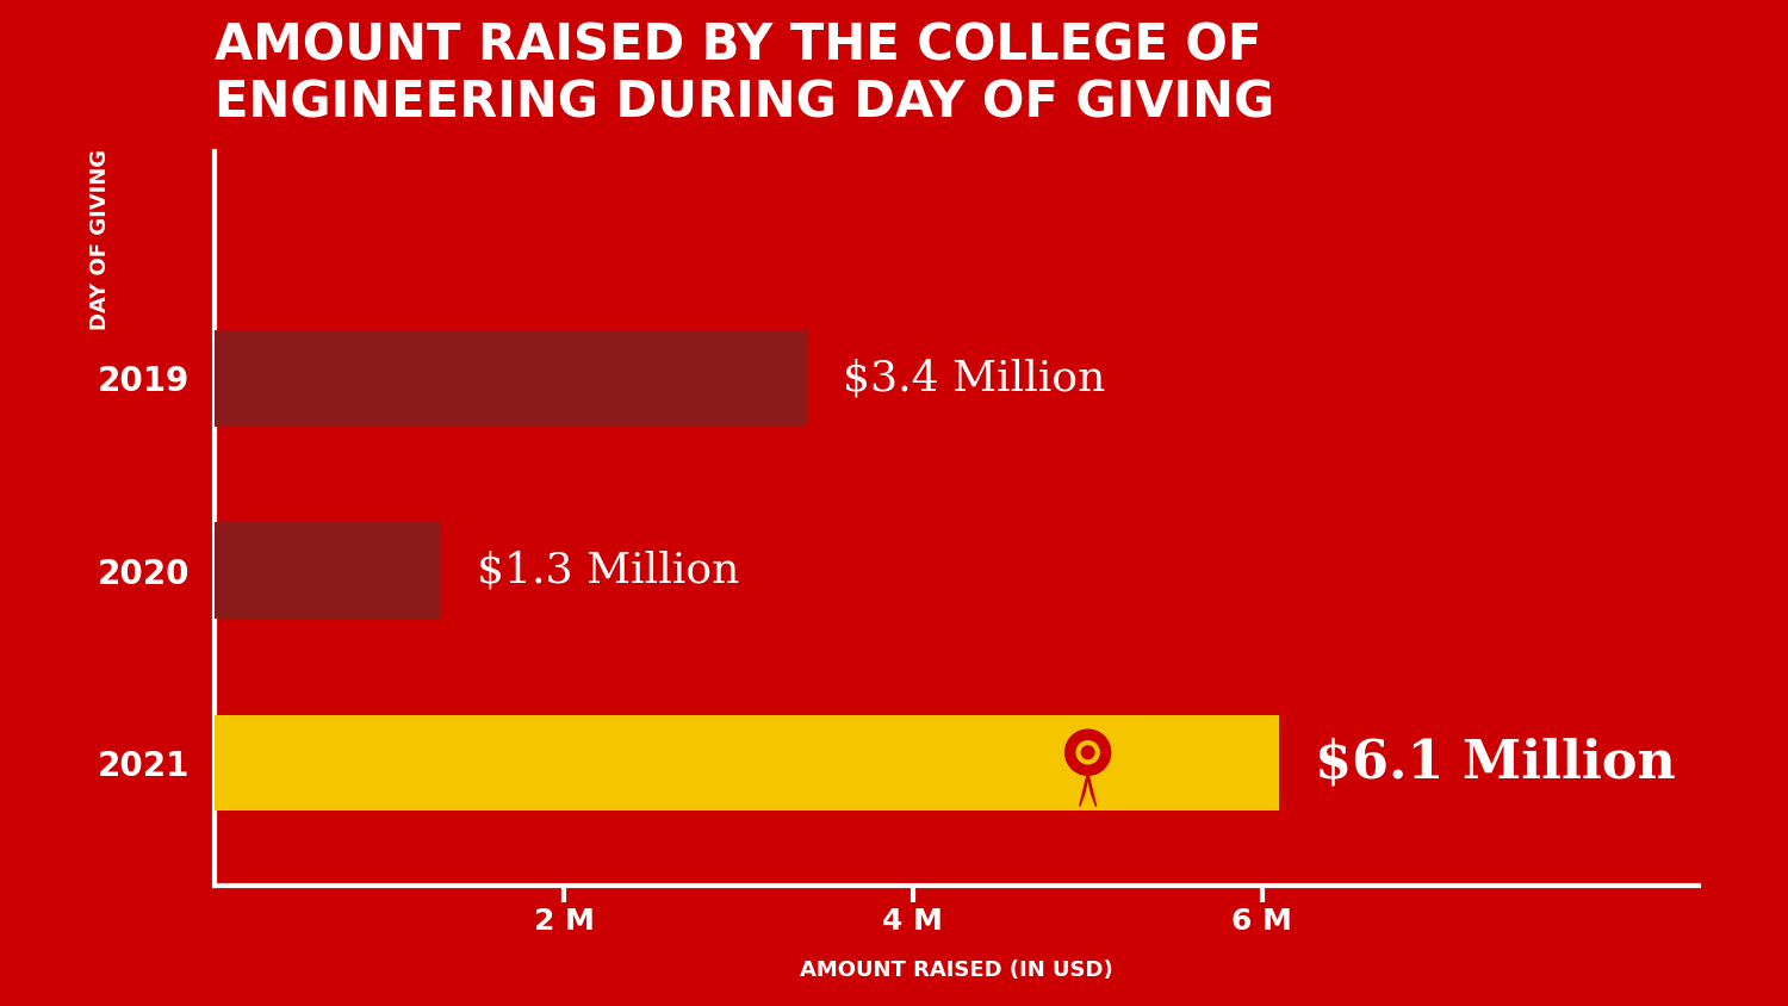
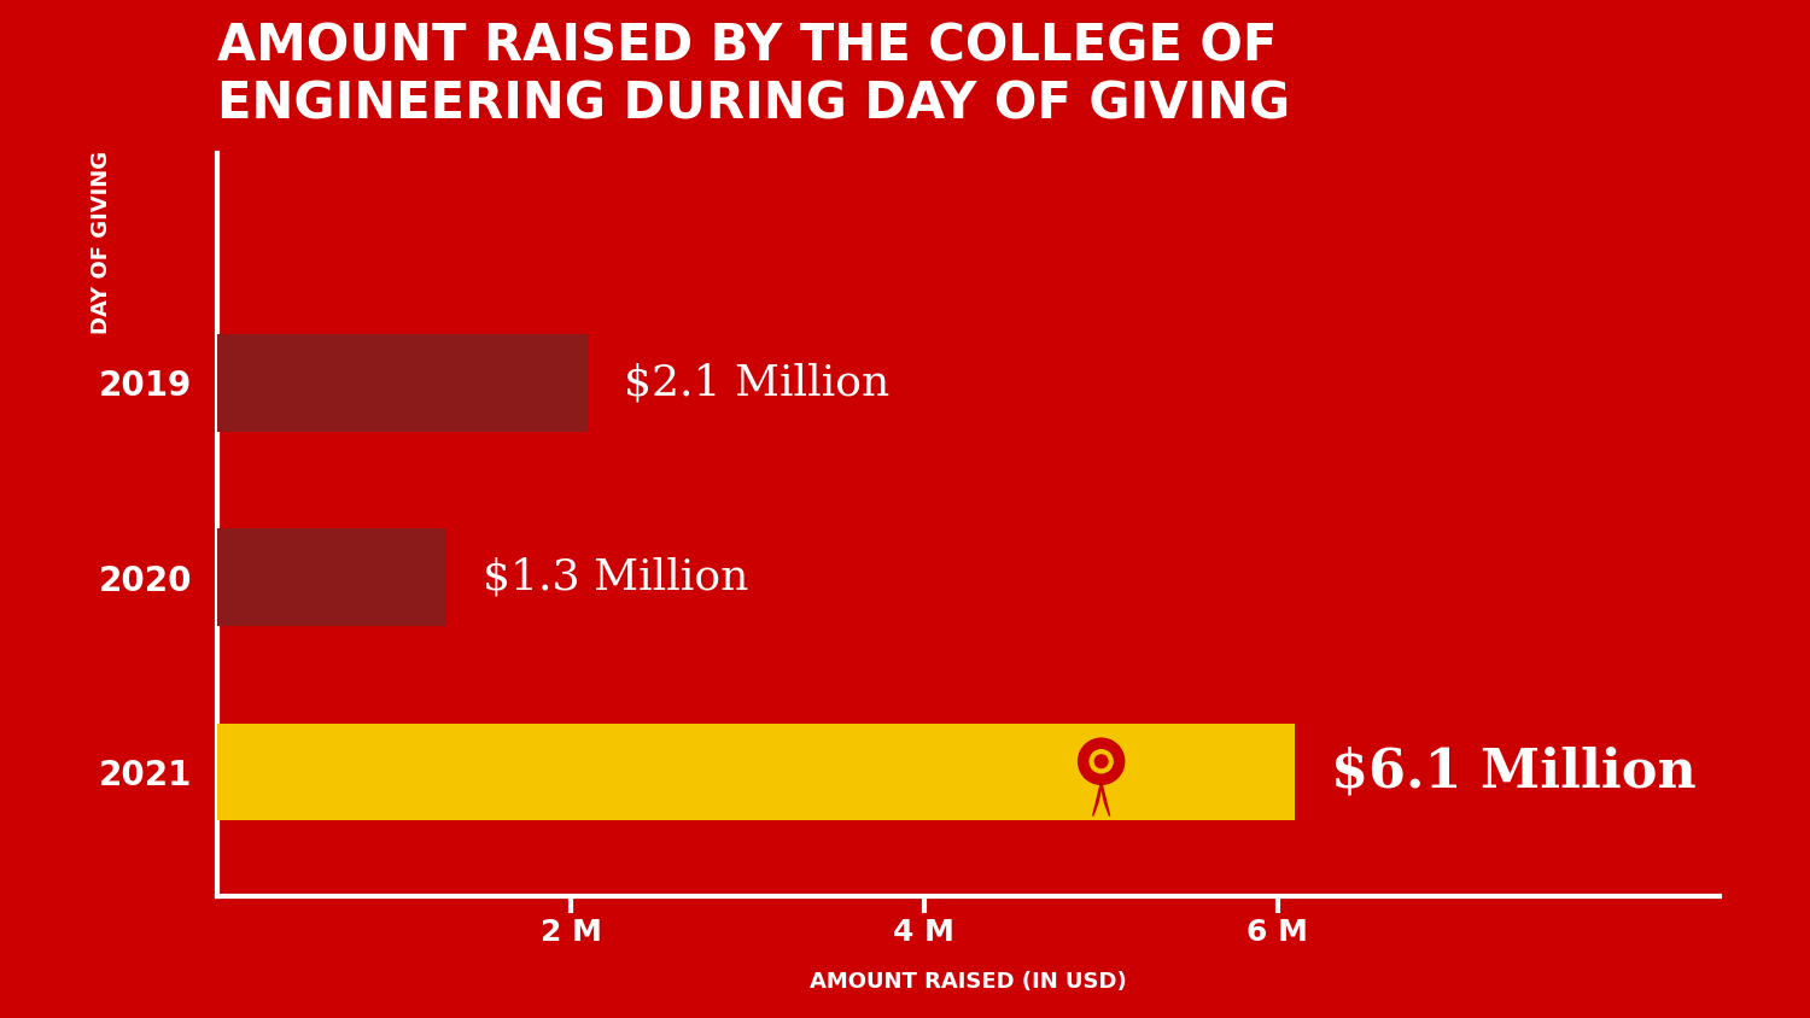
2019: $3.4 -> $2.1
